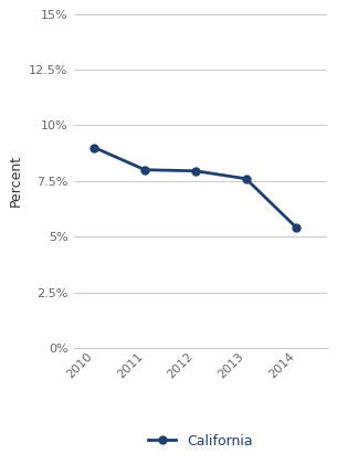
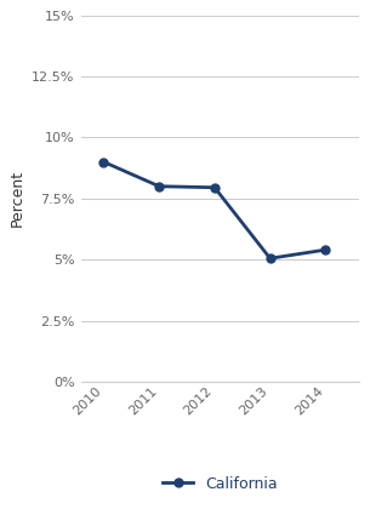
2013: 7.60% -> 5.05%
